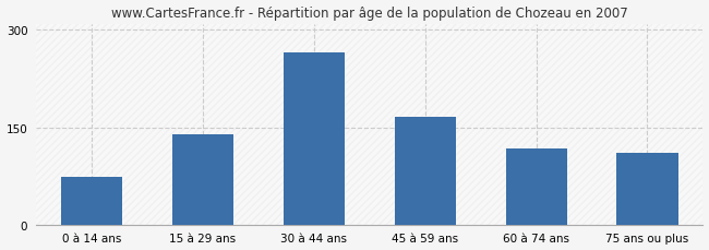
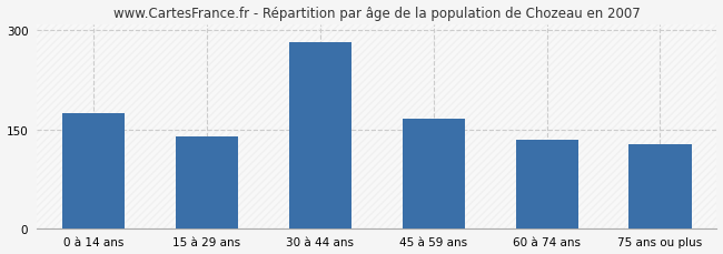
0 à 14 ans: 74 -> 175
30 à 44 ans: 266 -> 283
60 à 74 ans: 118 -> 134
75 ans ou plus: 110 -> 127
